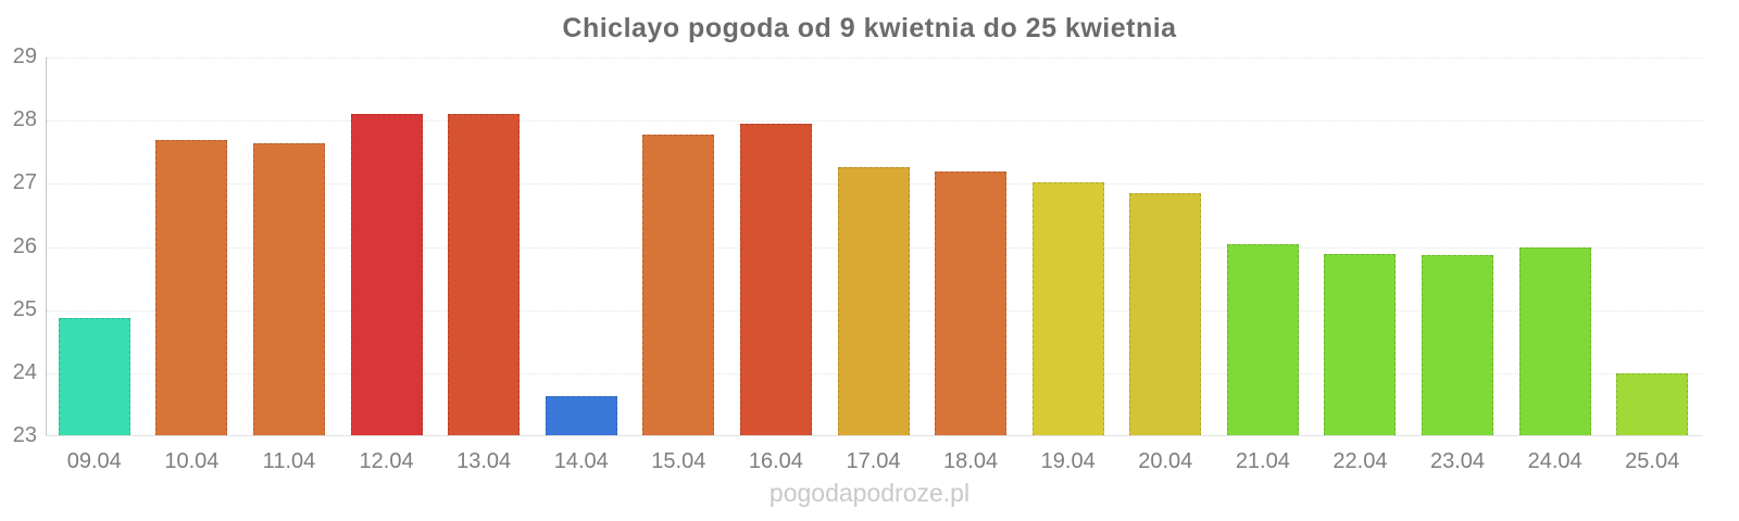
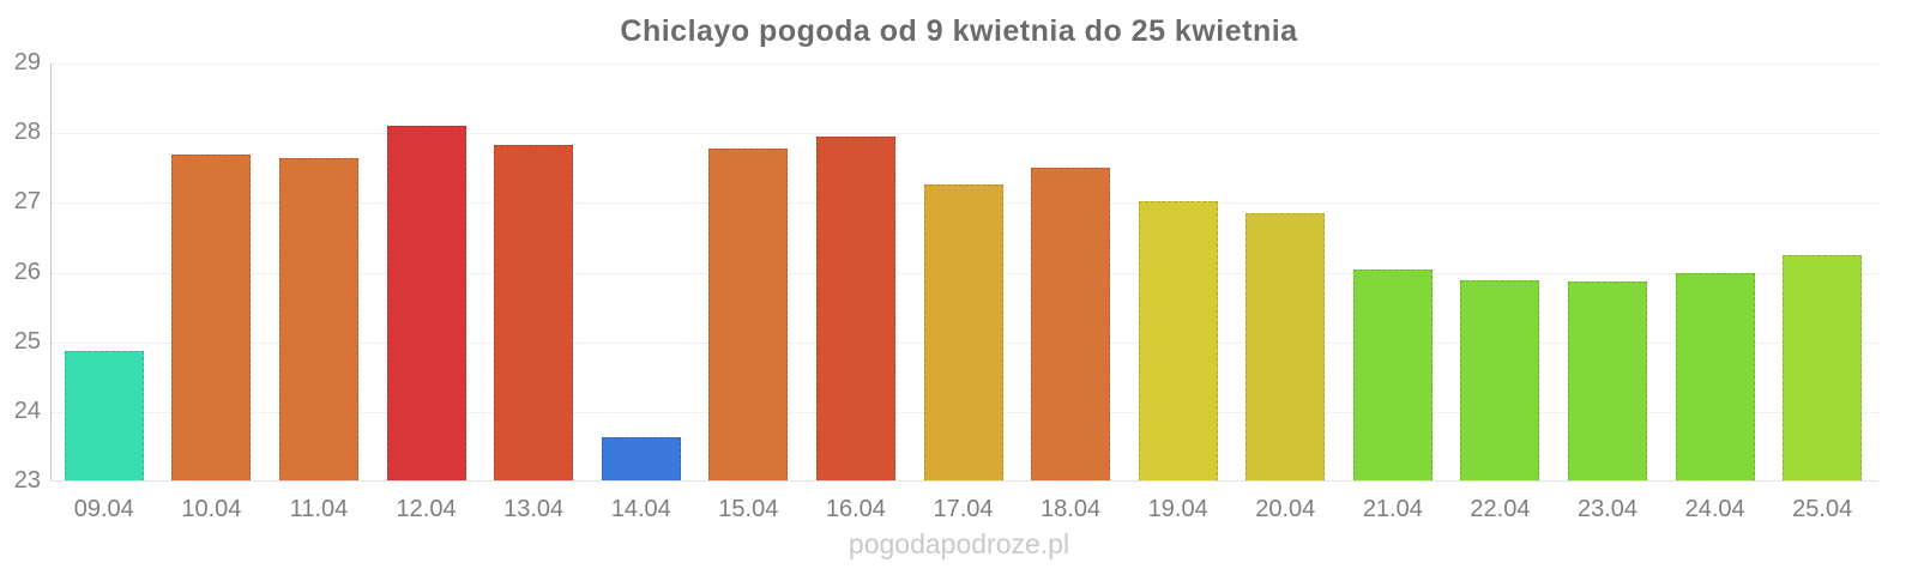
13.04: 28.1 -> 27.8
18.04: 27.2 -> 27.5
25.04: 24.0 -> 26.2
